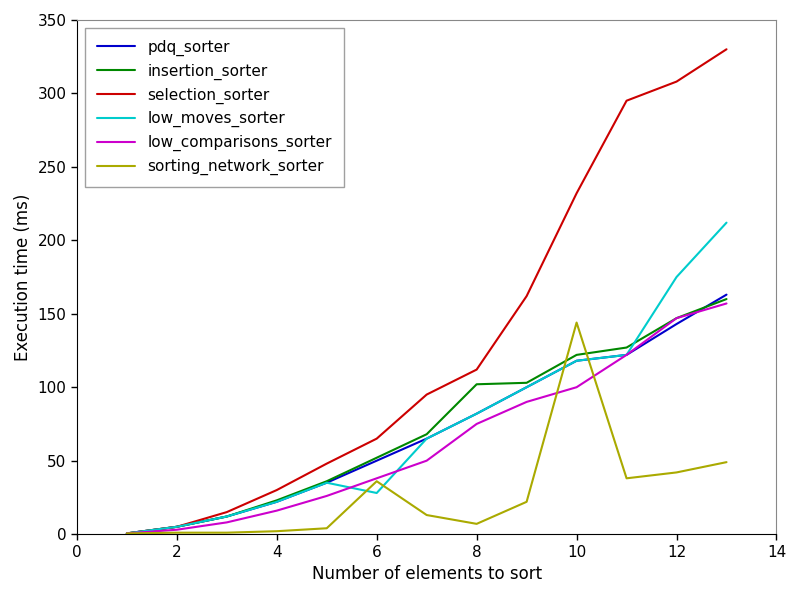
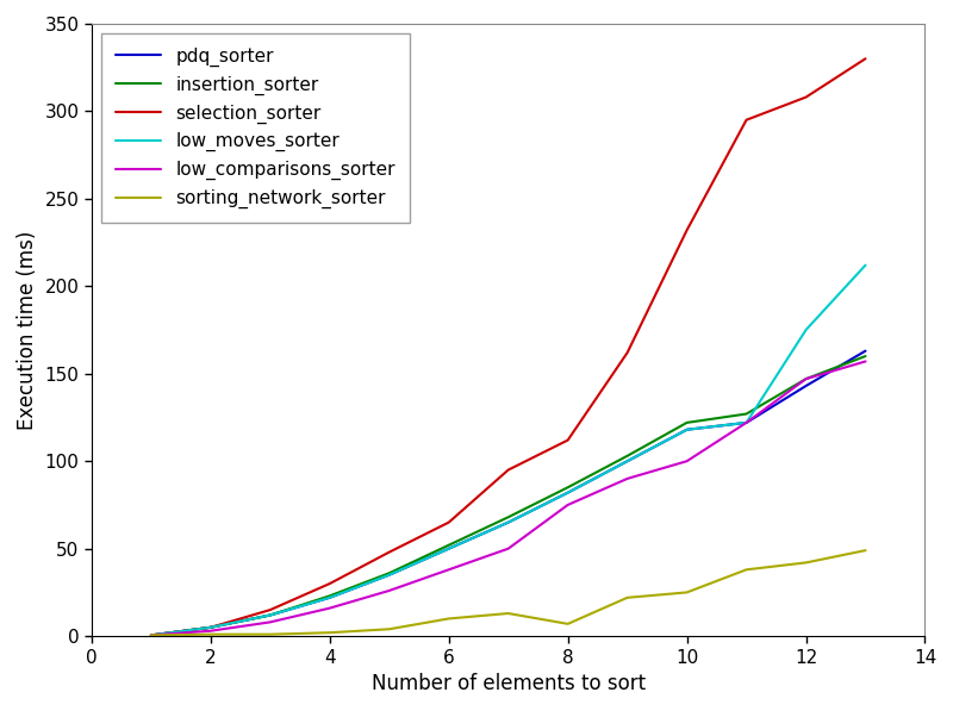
low_moves_sorter/6: 28 -> 50
sorting_network_sorter/6: 36 -> 10
insertion_sorter/8: 102 -> 85
sorting_network_sorter/10: 144 -> 25
